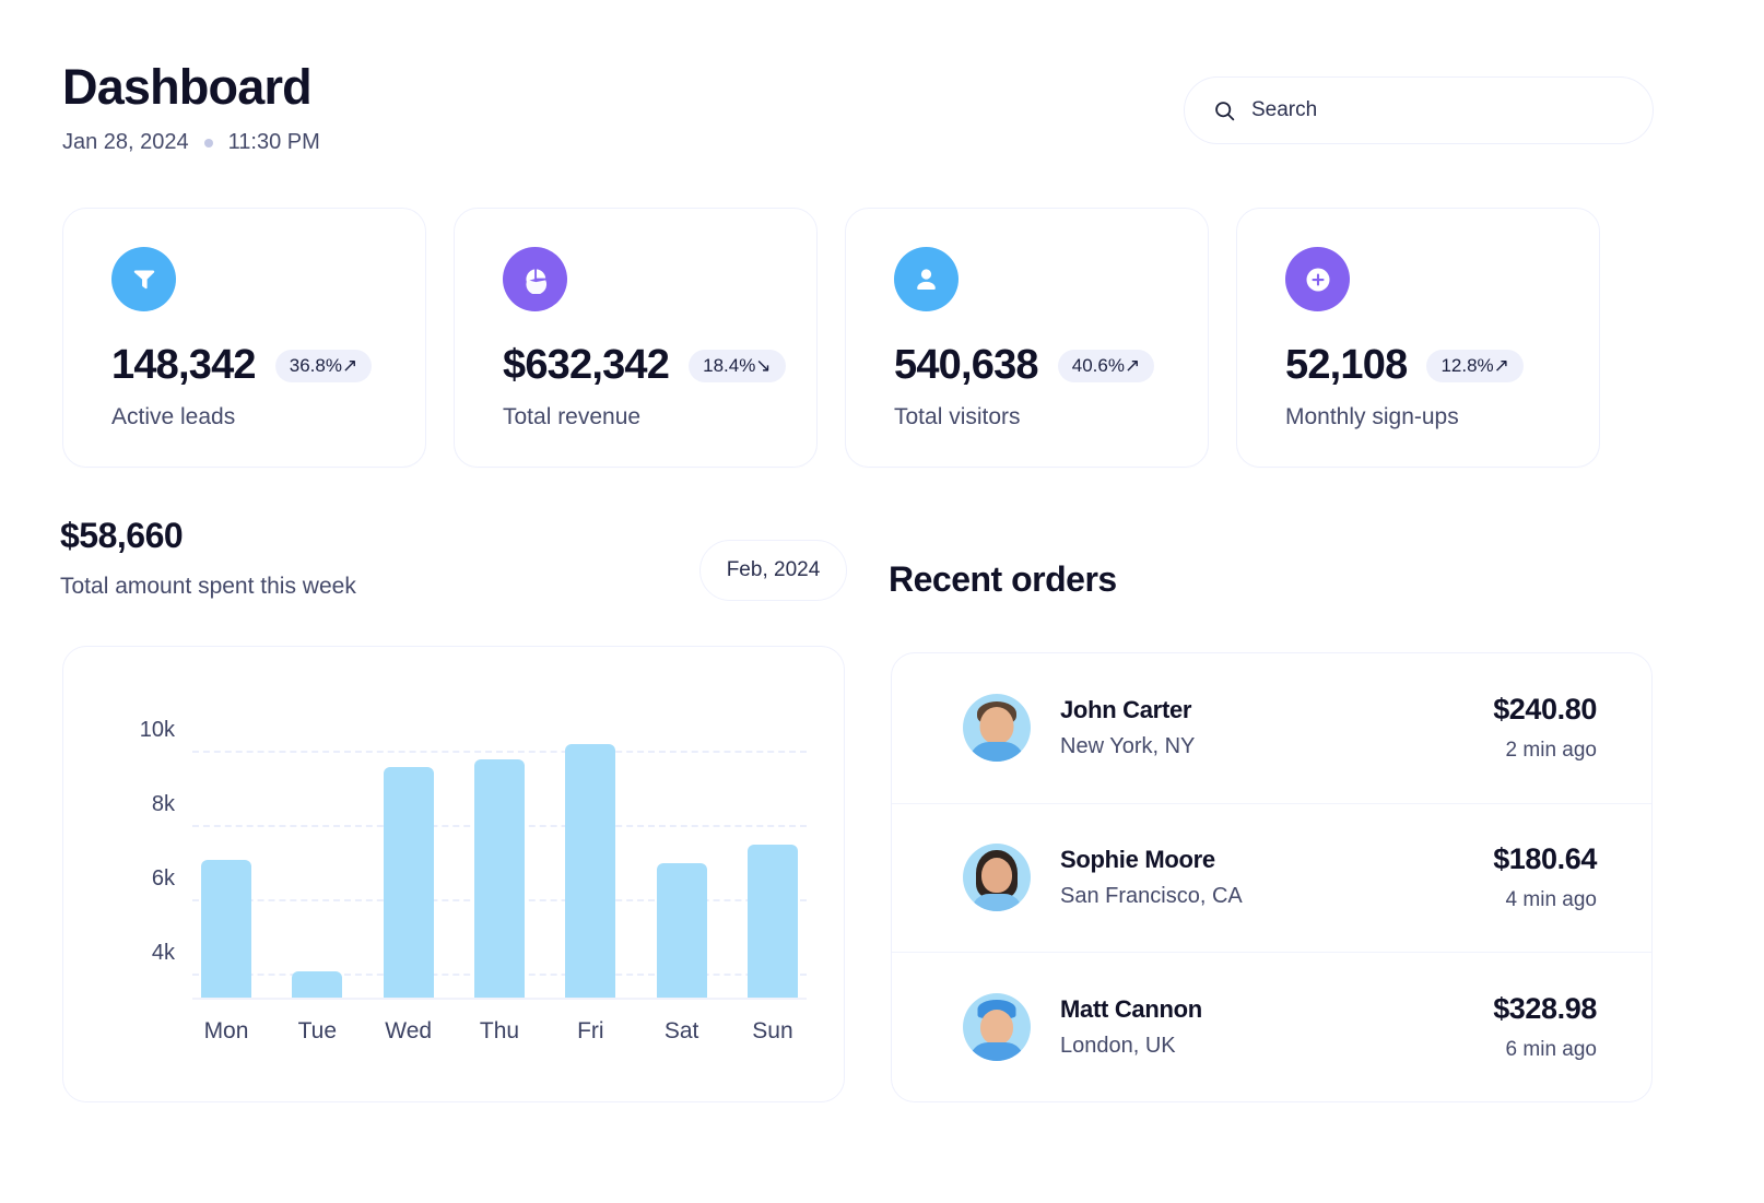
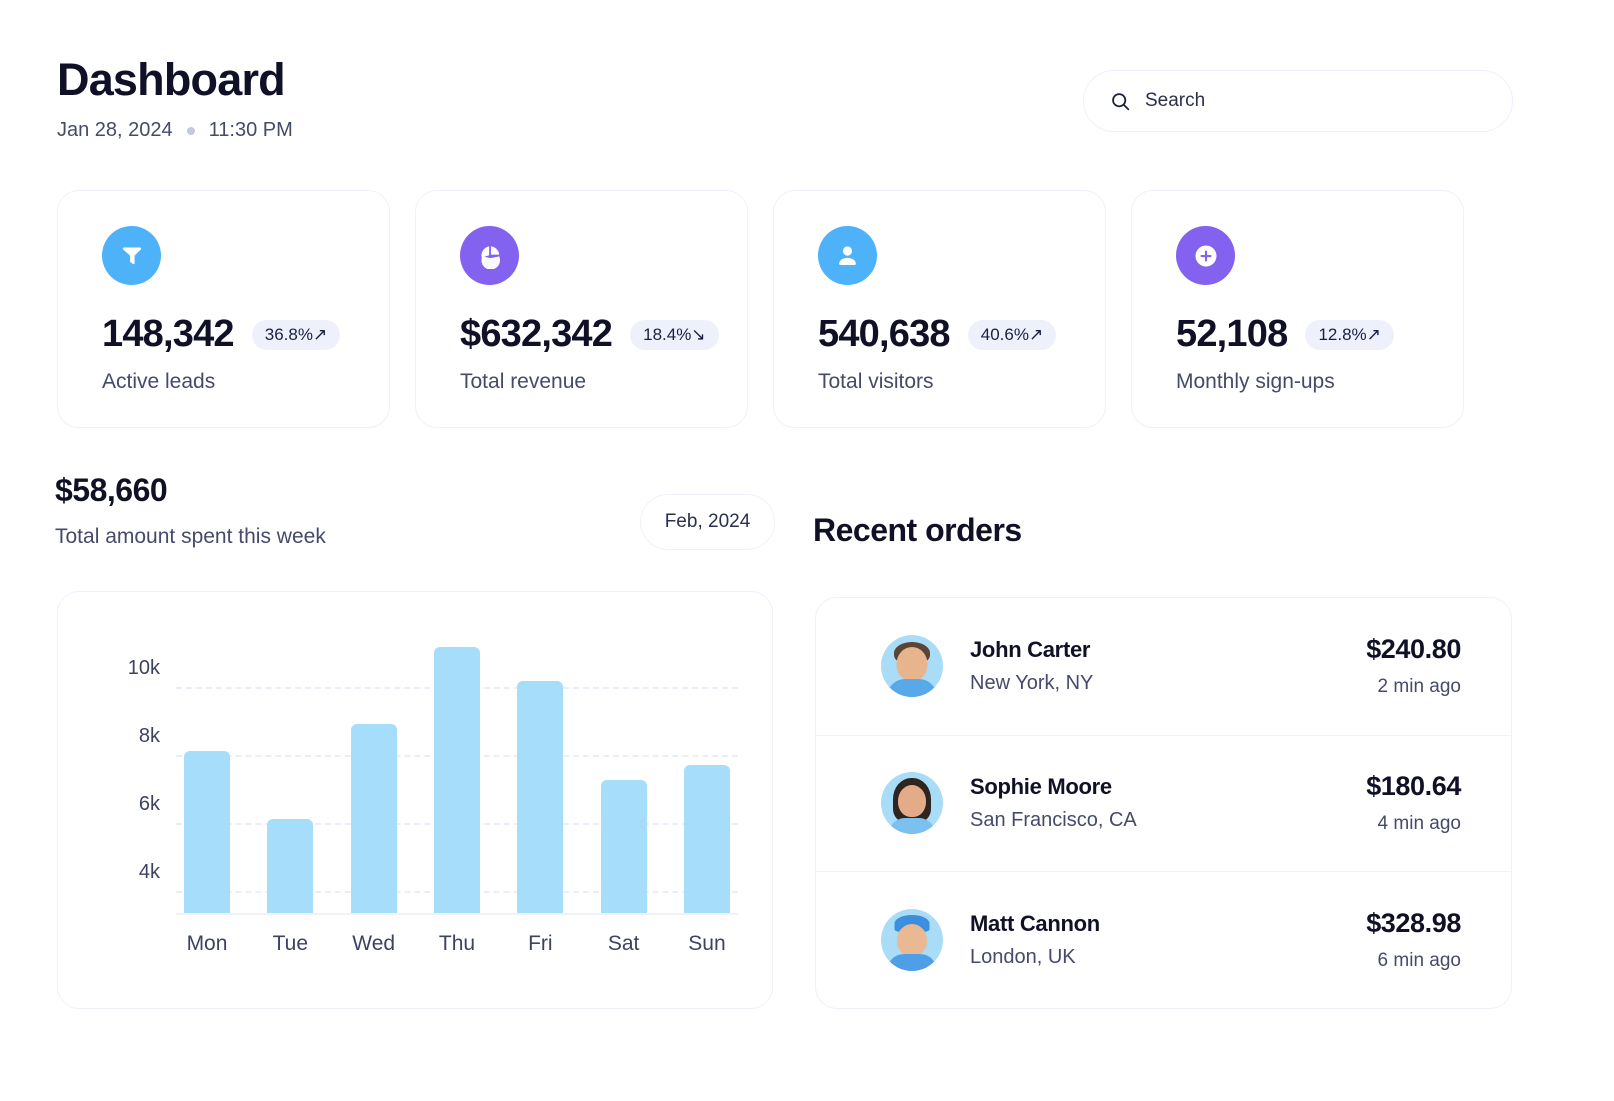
Mon: 7.0k -> 8.0k
Tue: 4.0k -> 6.0k
Wed: 9.5k -> 8.8k
Thu: 9.7k -> 11.1k
Sat: 6.9k -> 7.2k
Sun: 7.4k -> 7.6k
